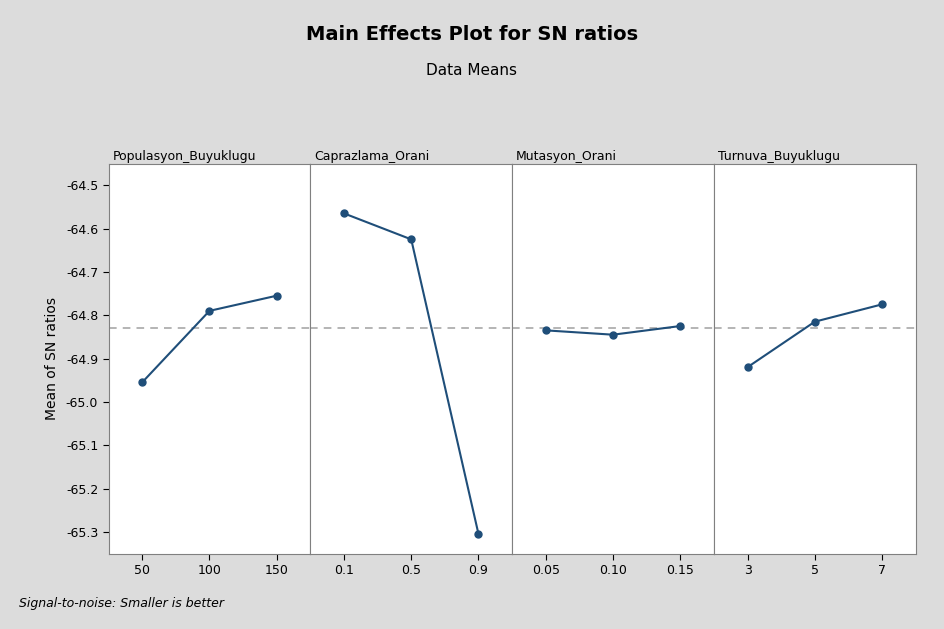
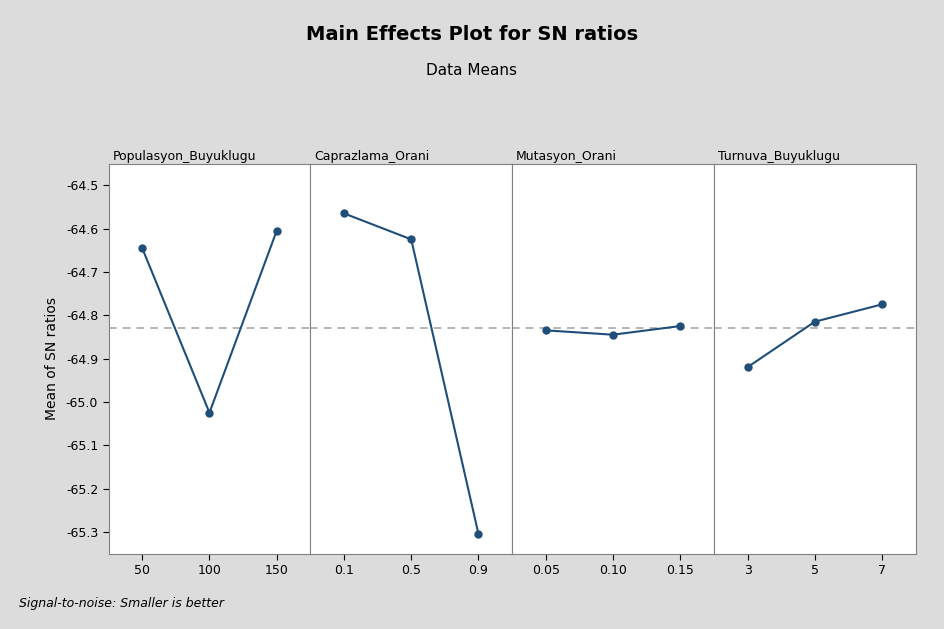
50: -64.955 -> -64.645
100: -64.790 -> -65.025
150: -64.755 -> -64.605
